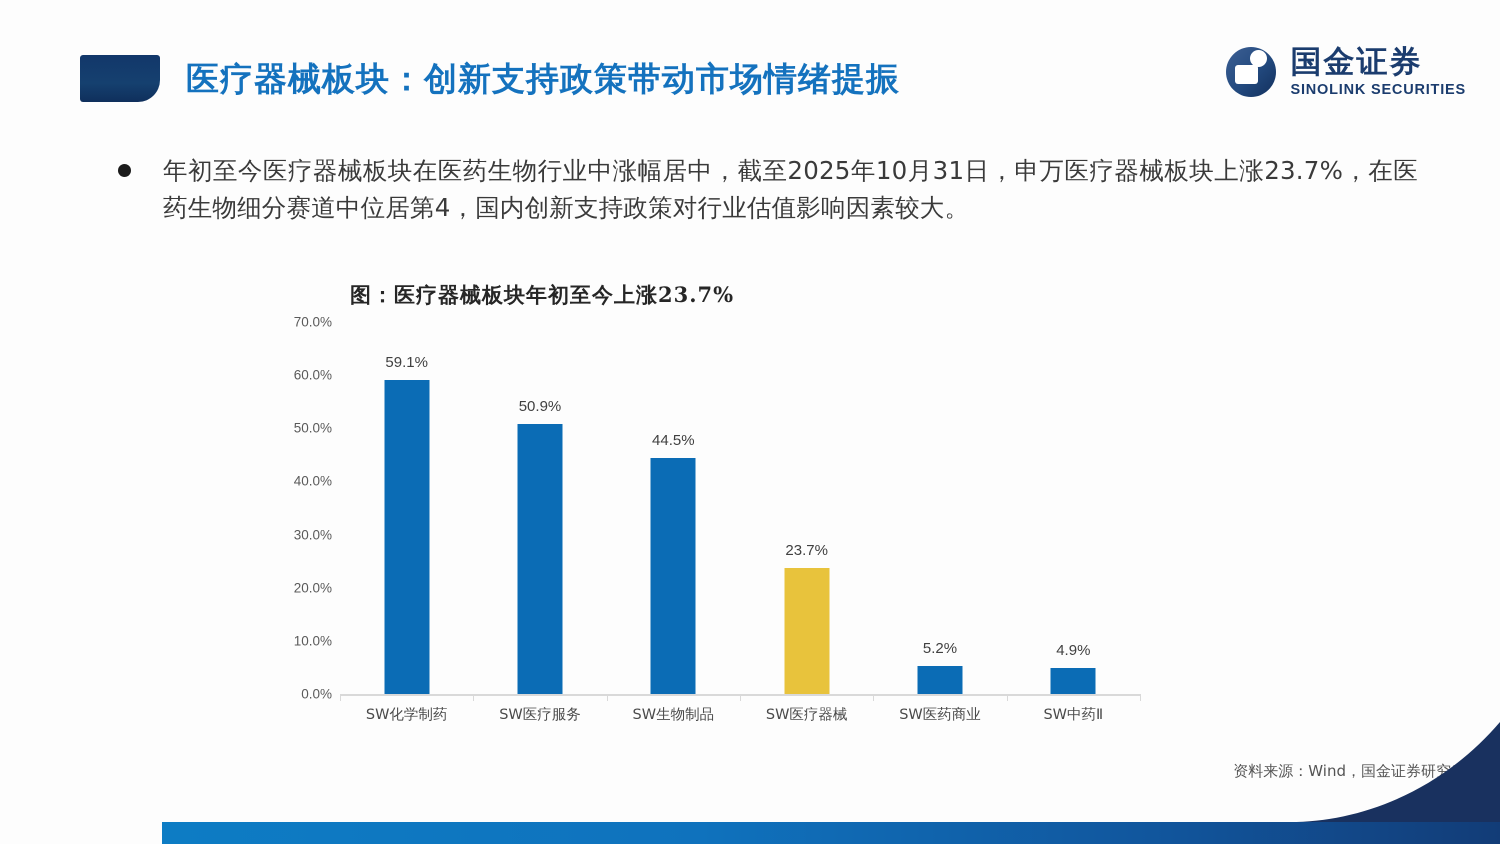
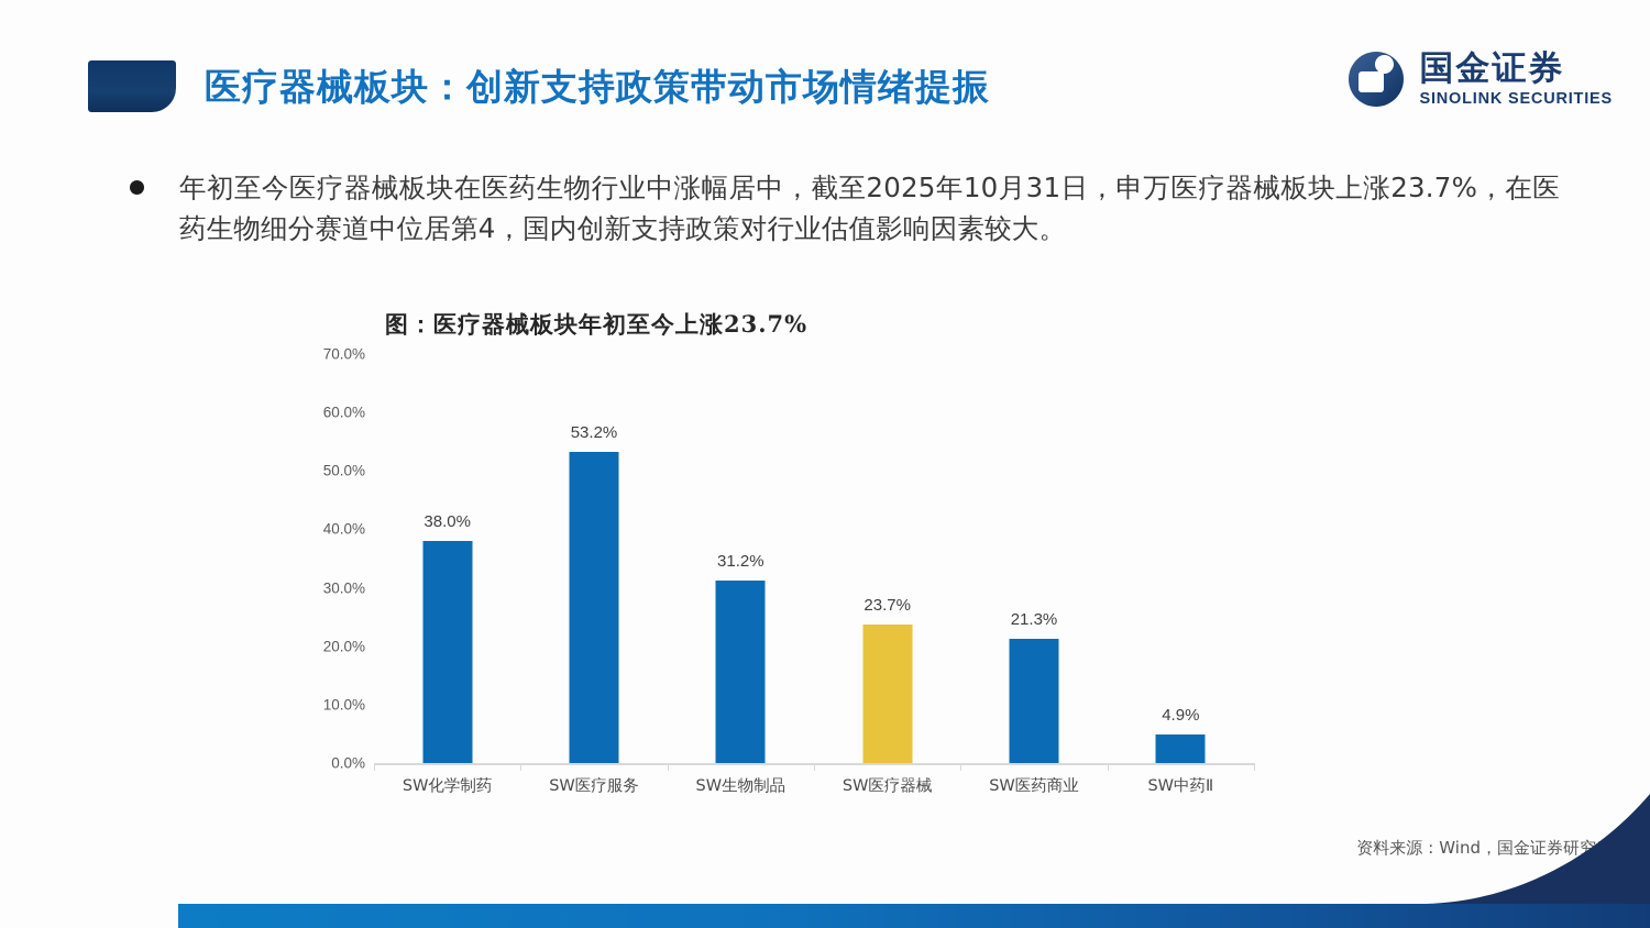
SW化学制药: 59.1% -> 38.0%
SW医疗服务: 50.9% -> 53.2%
SW生物制品: 44.5% -> 31.2%
SW医药商业: 5.2% -> 21.3%
